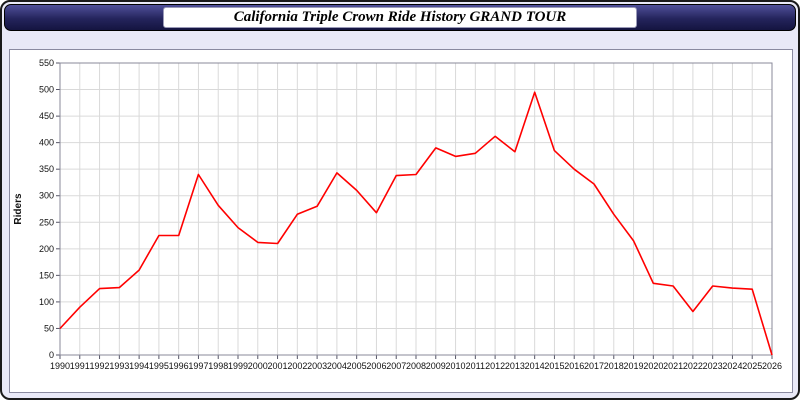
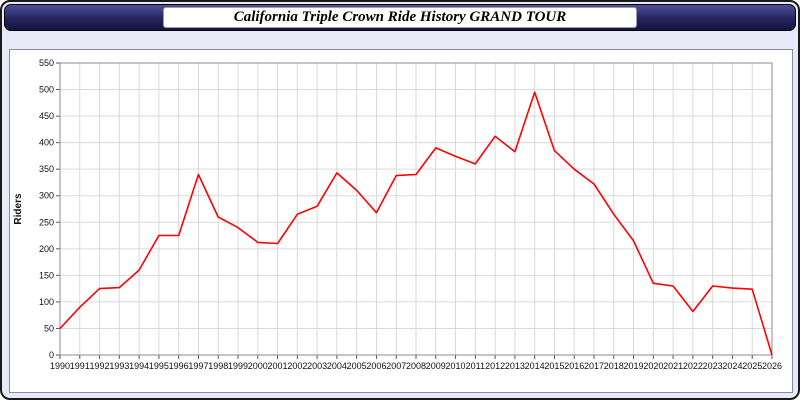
1998: 280 -> 260
2011: 380 -> 360
